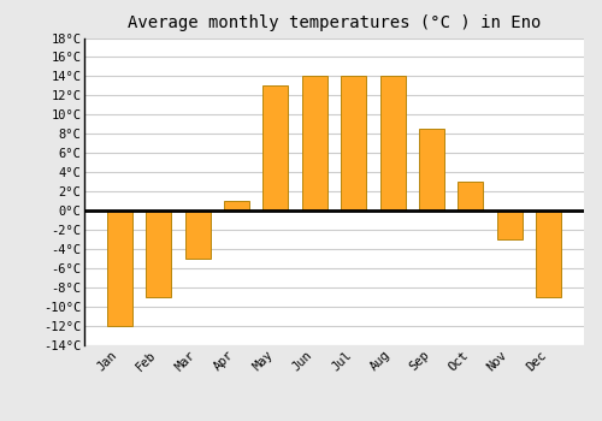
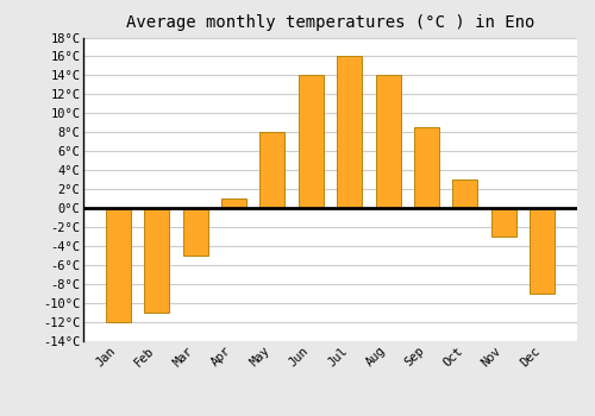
Feb: -9.0°C -> -11.0°C
May: 13.0°C -> 8.0°C
Jul: 14.0°C -> 16.0°C
